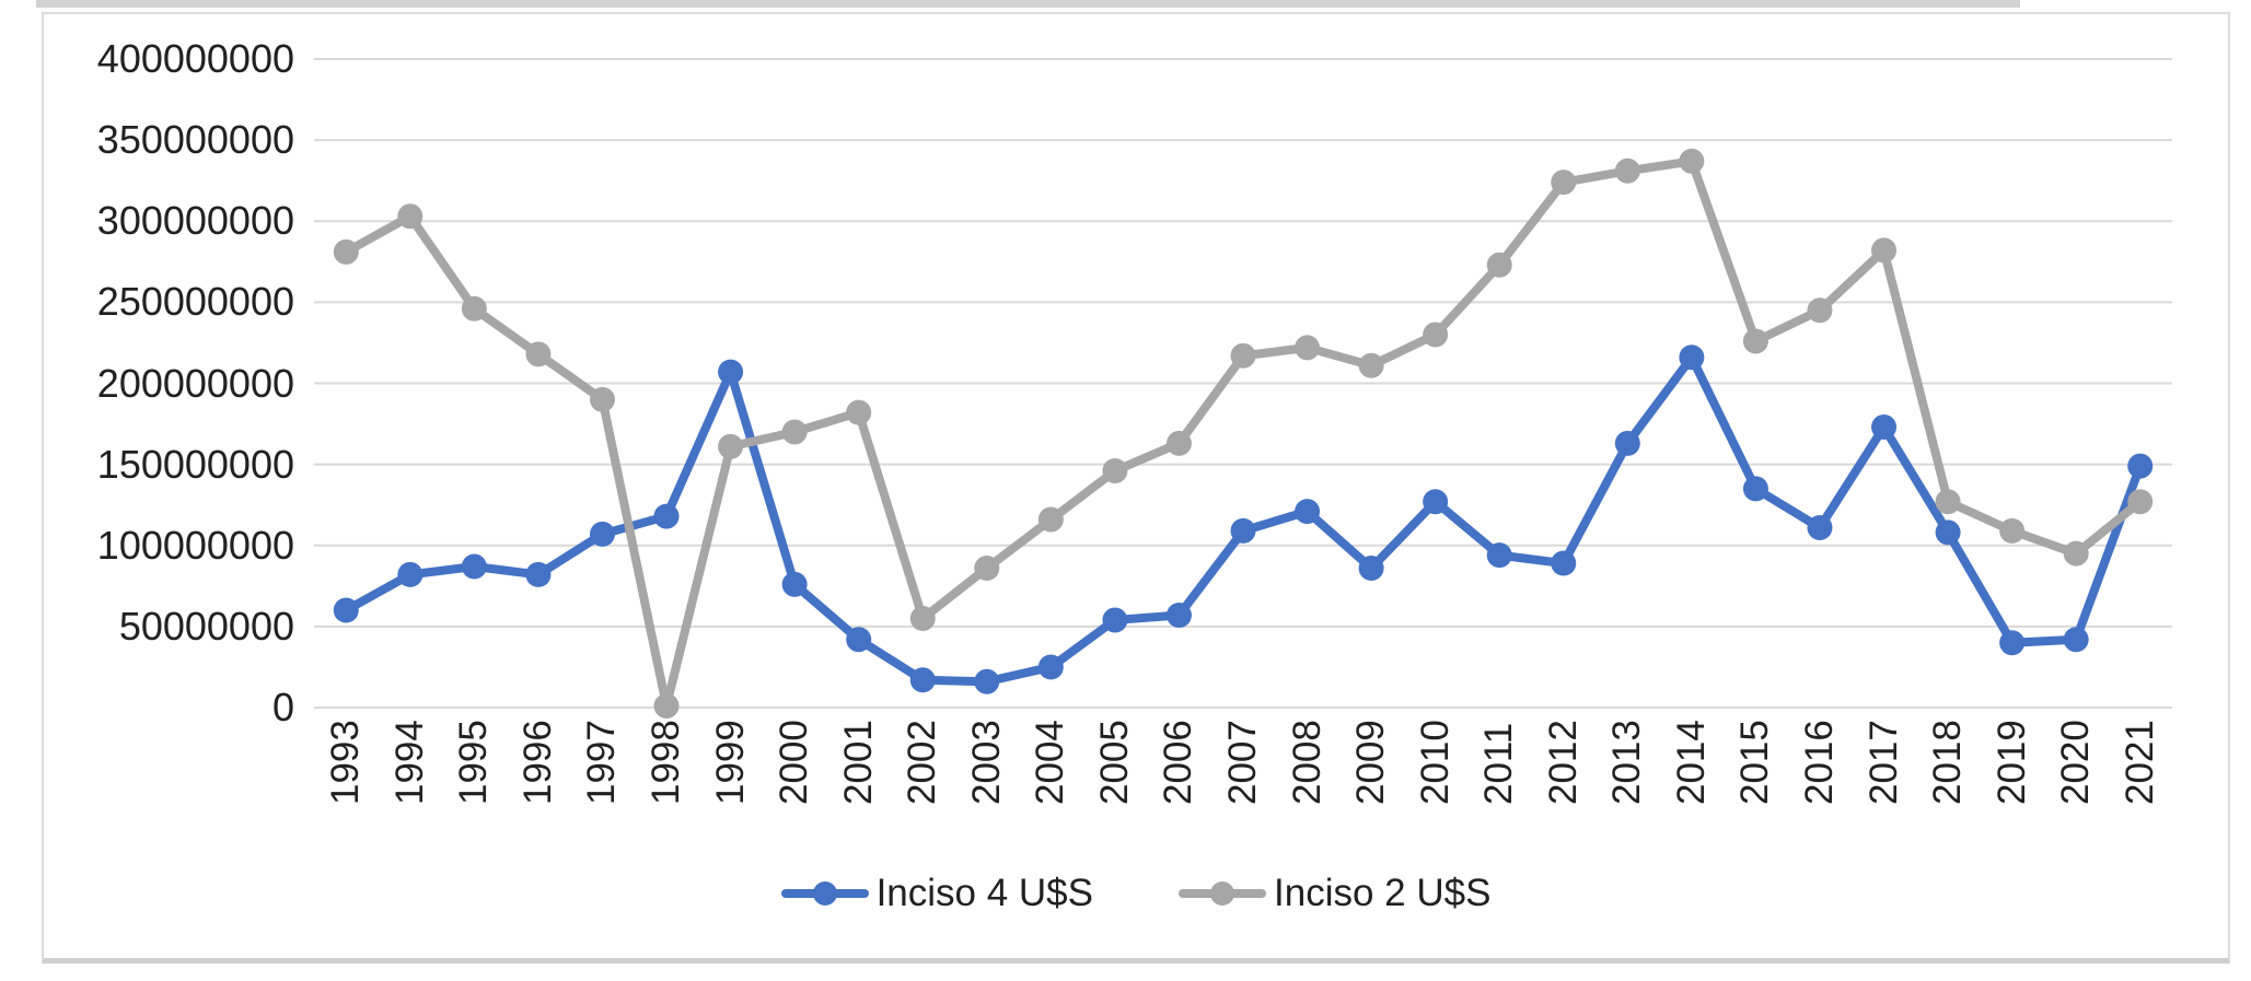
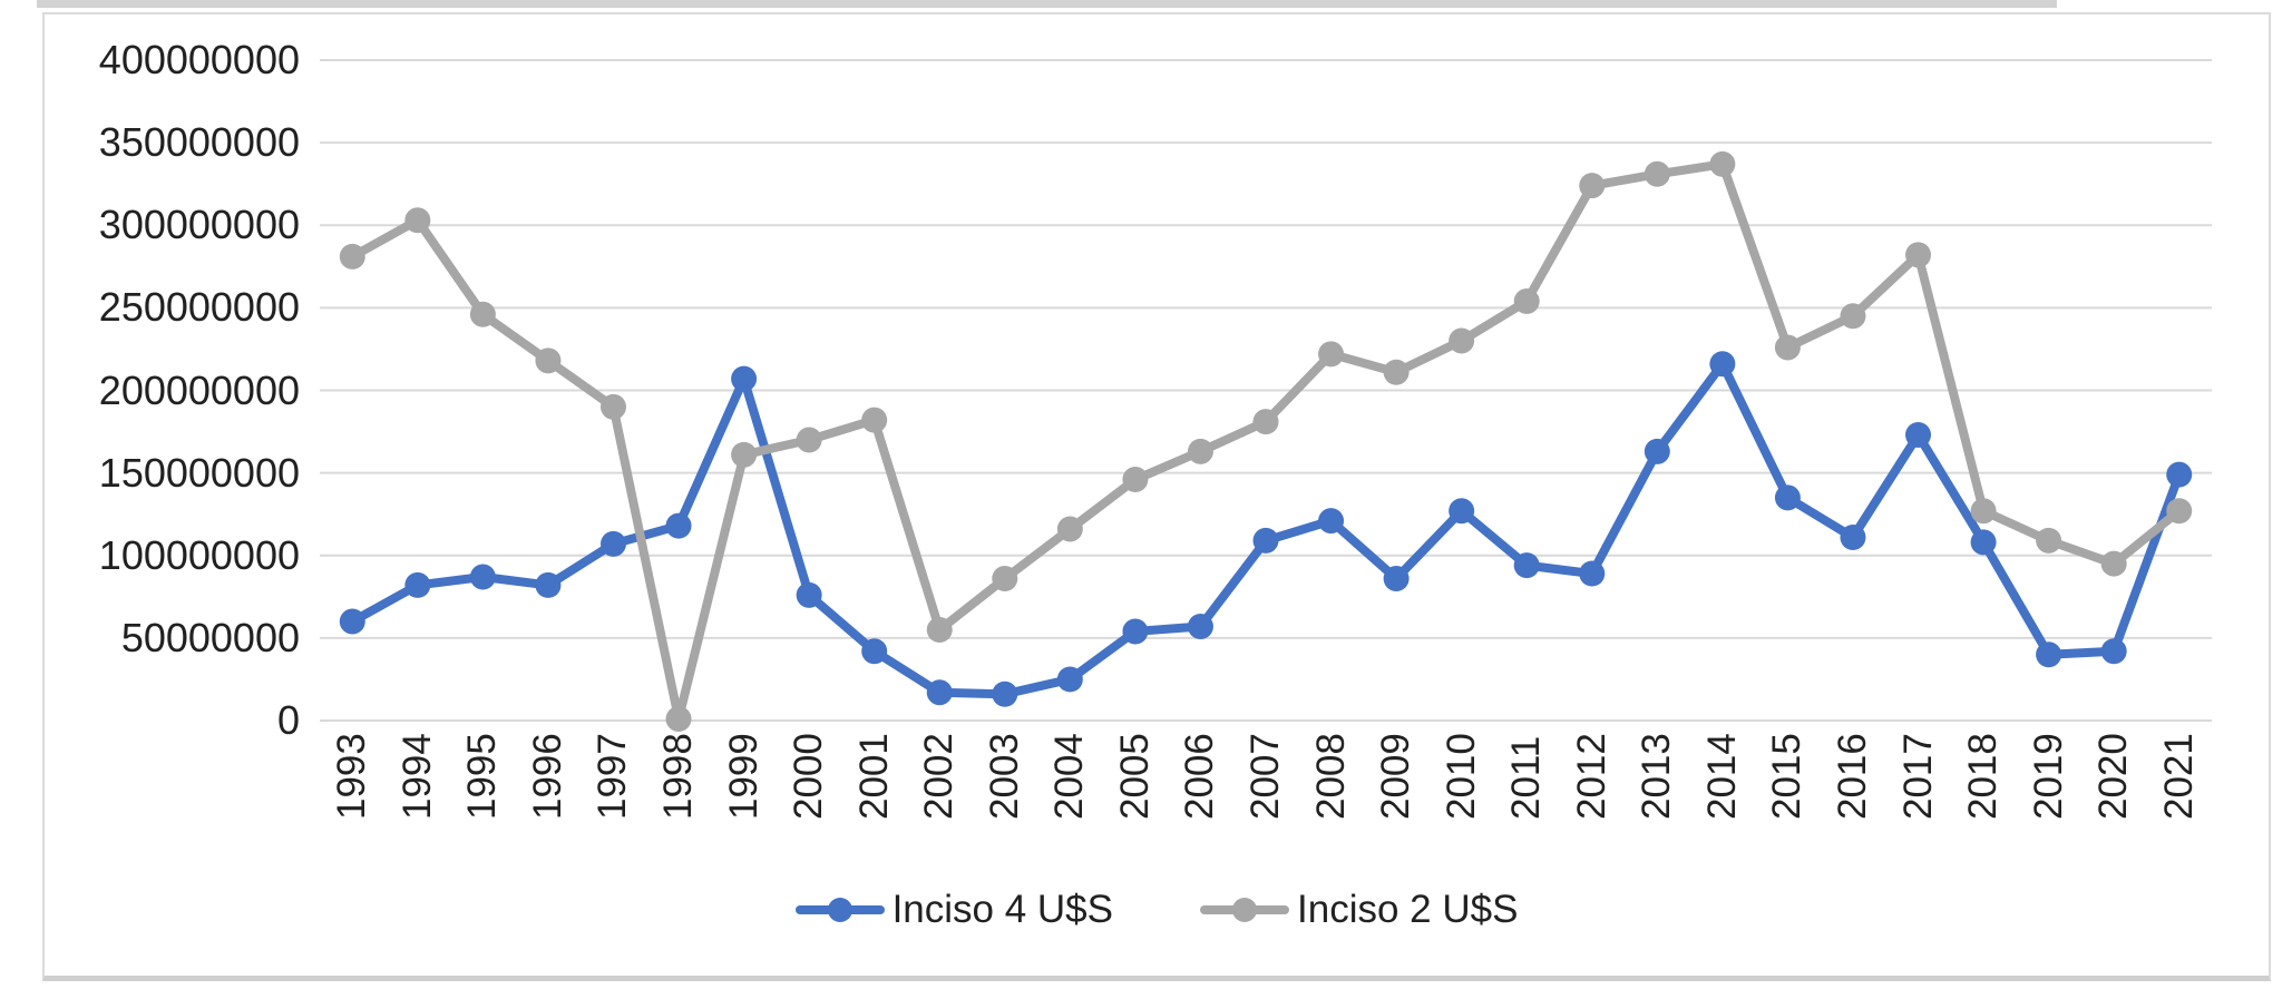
Inciso 2 U$S/2007: 217000000 -> 181000000
Inciso 2 U$S/2011: 273000000 -> 254000000
